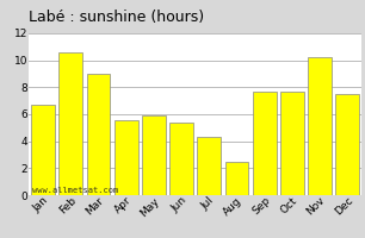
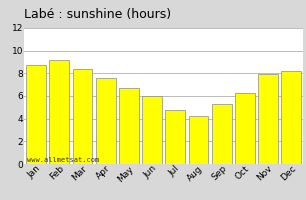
Jan: 6.7 -> 8.7
Feb: 10.6 -> 9.2
Mar: 9.0 -> 8.4
Apr: 5.6 -> 7.6
May: 5.9 -> 6.7
Jun: 5.4 -> 6.0
Jul: 4.3 -> 4.8
Aug: 2.5 -> 4.2
Sep: 7.7 -> 5.3
Oct: 7.7 -> 6.3
Nov: 10.2 -> 7.9
Dec: 7.5 -> 8.2
